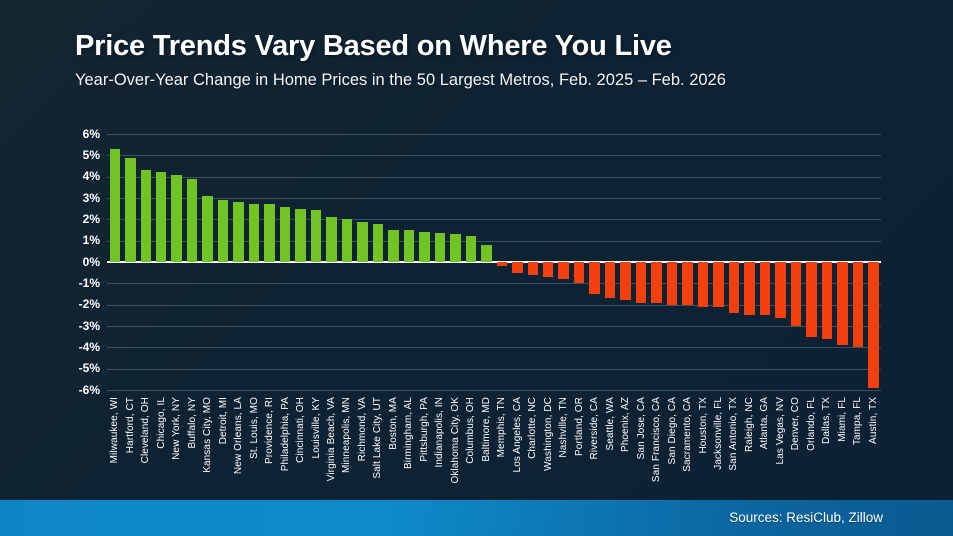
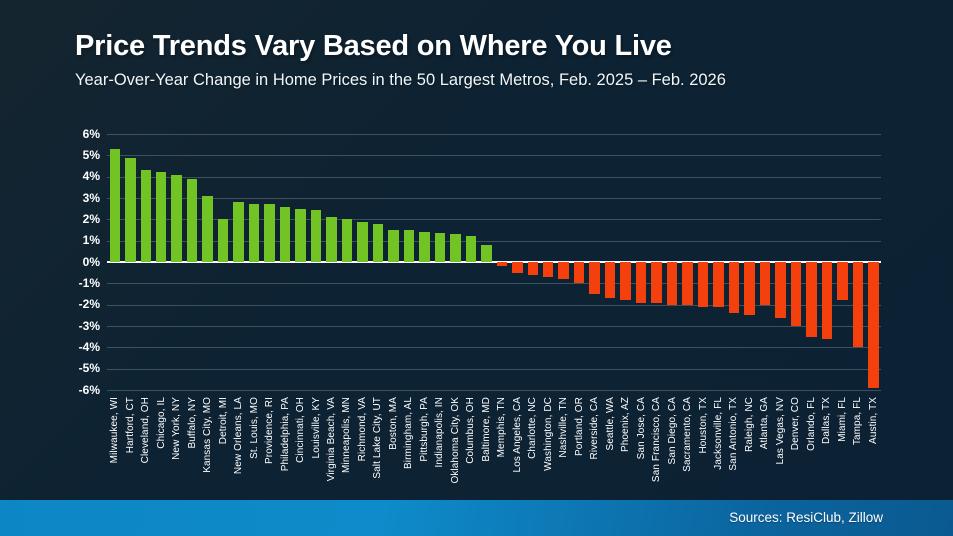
Detroit, MI: 2.9% -> 2.0%
Atlanta, GA: -2.5% -> -2.0%
Miami, FL: -3.9% -> -1.8%
